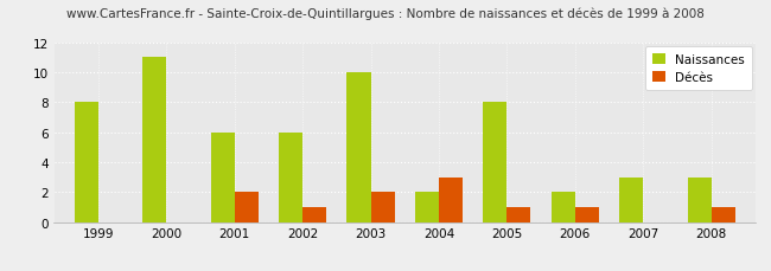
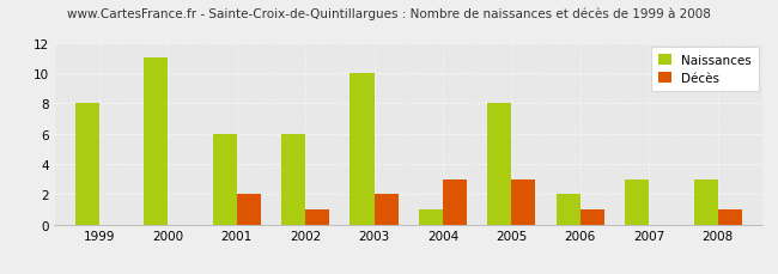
Naissances/2004: 2 -> 1
Décès/2005: 1 -> 3
